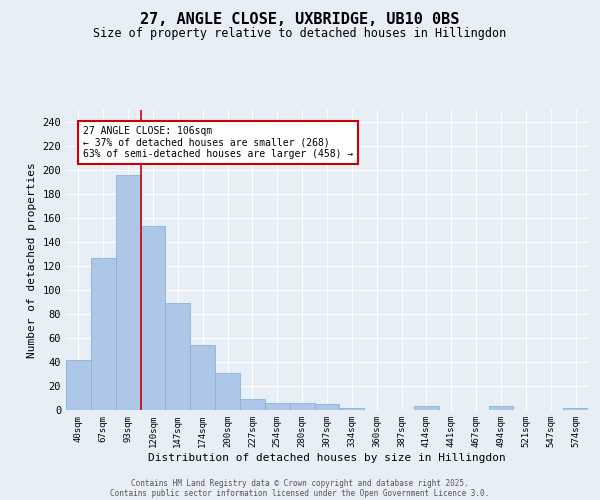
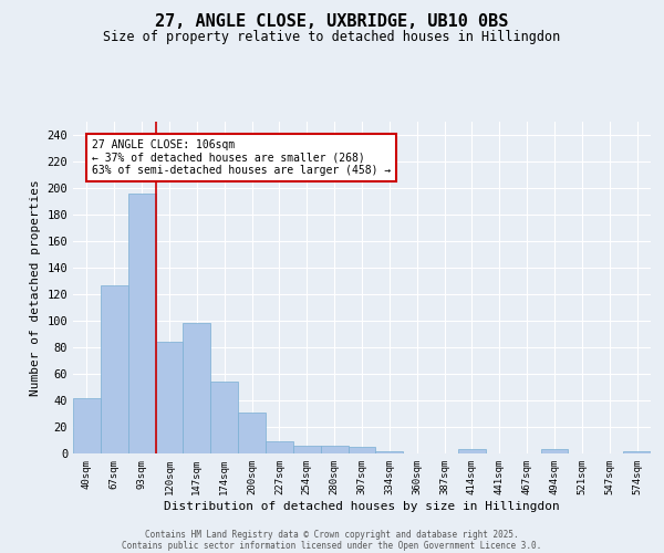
120sqm: 153 -> 84
147sqm: 89 -> 98
